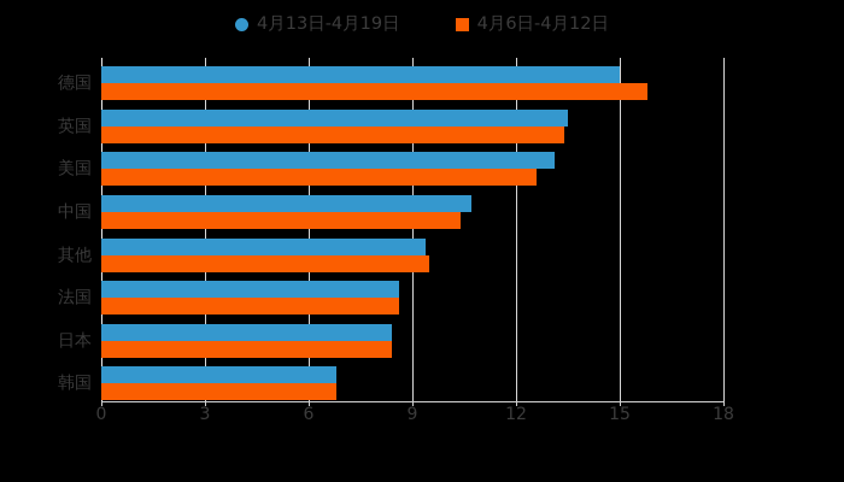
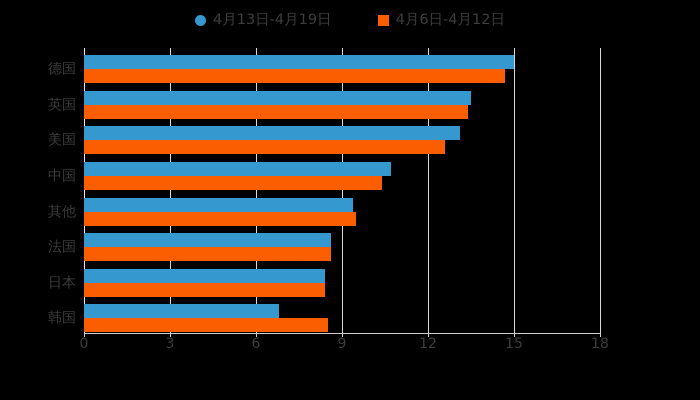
4月6日-4月12日/德国: 15.8 -> 14.7
4月6日-4月12日/韩国: 6.8 -> 8.5
